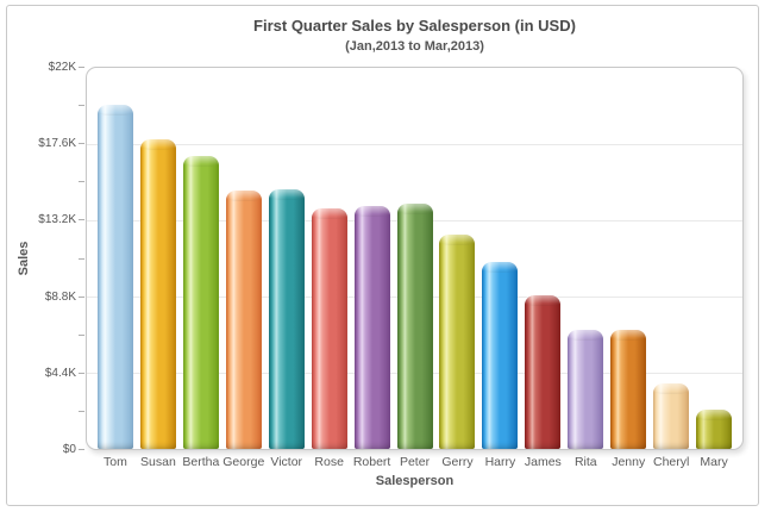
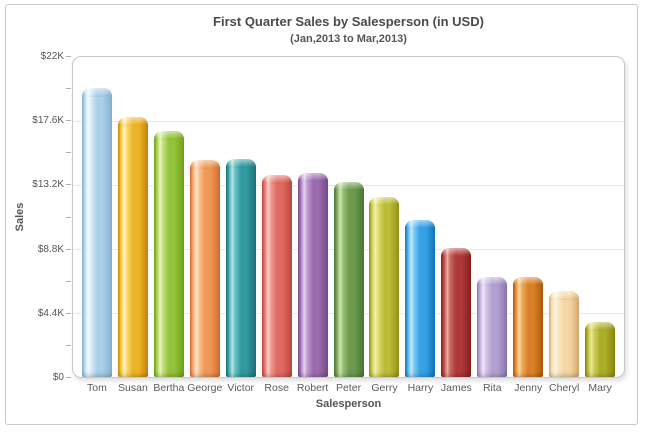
Peter: $14.2K -> $13.4K
Cheryl: $3.8K -> $5.9K
Mary: $2.3K -> $3.8K
